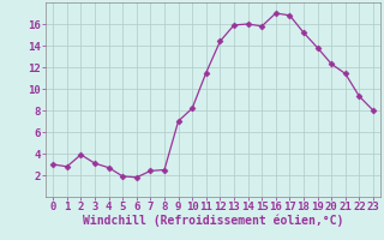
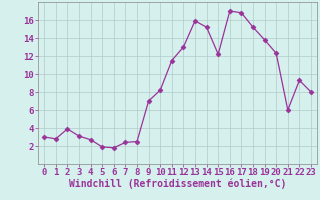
12: 14.4 -> 13.0
14: 16.0 -> 15.2
15: 15.8 -> 12.2
21: 11.4 -> 6.0
